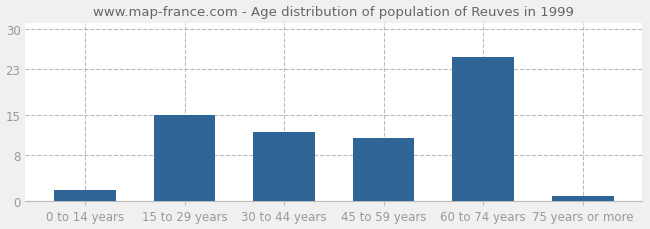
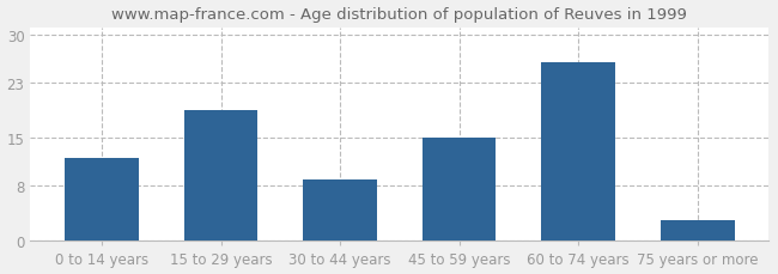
0 to 14 years: 2 -> 12
15 to 29 years: 15 -> 19
30 to 44 years: 12 -> 9
45 to 59 years: 11 -> 15
60 to 74 years: 25 -> 26
75 years or more: 1 -> 3
